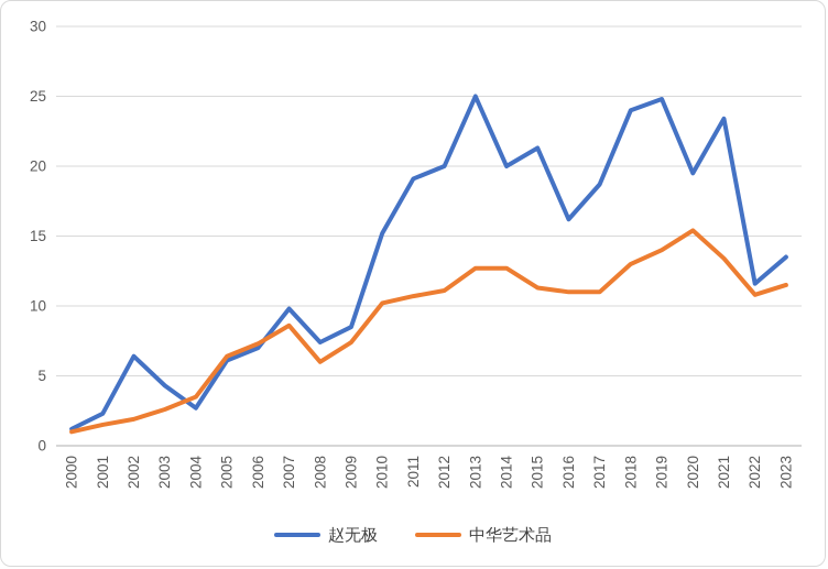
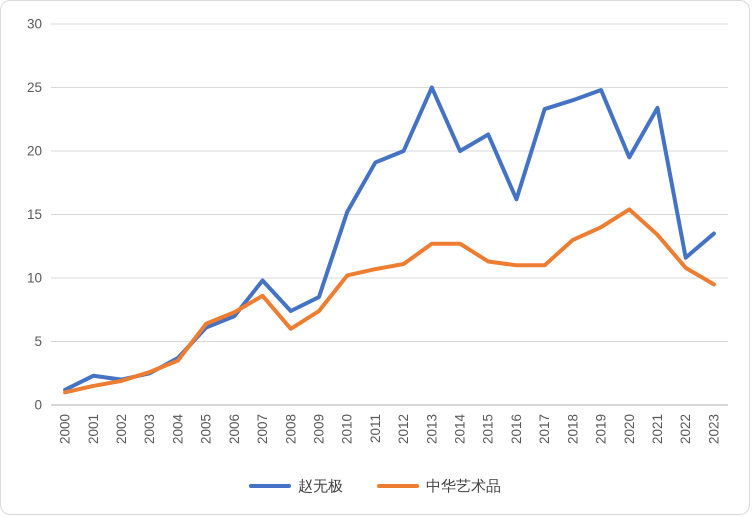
赵无极/2002: 6.4 -> 2.0
赵无极/2003: 4.3 -> 2.5
赵无极/2004: 2.7 -> 3.7
赵无极/2017: 18.7 -> 23.3
中华艺术品/2023: 11.5 -> 9.5
